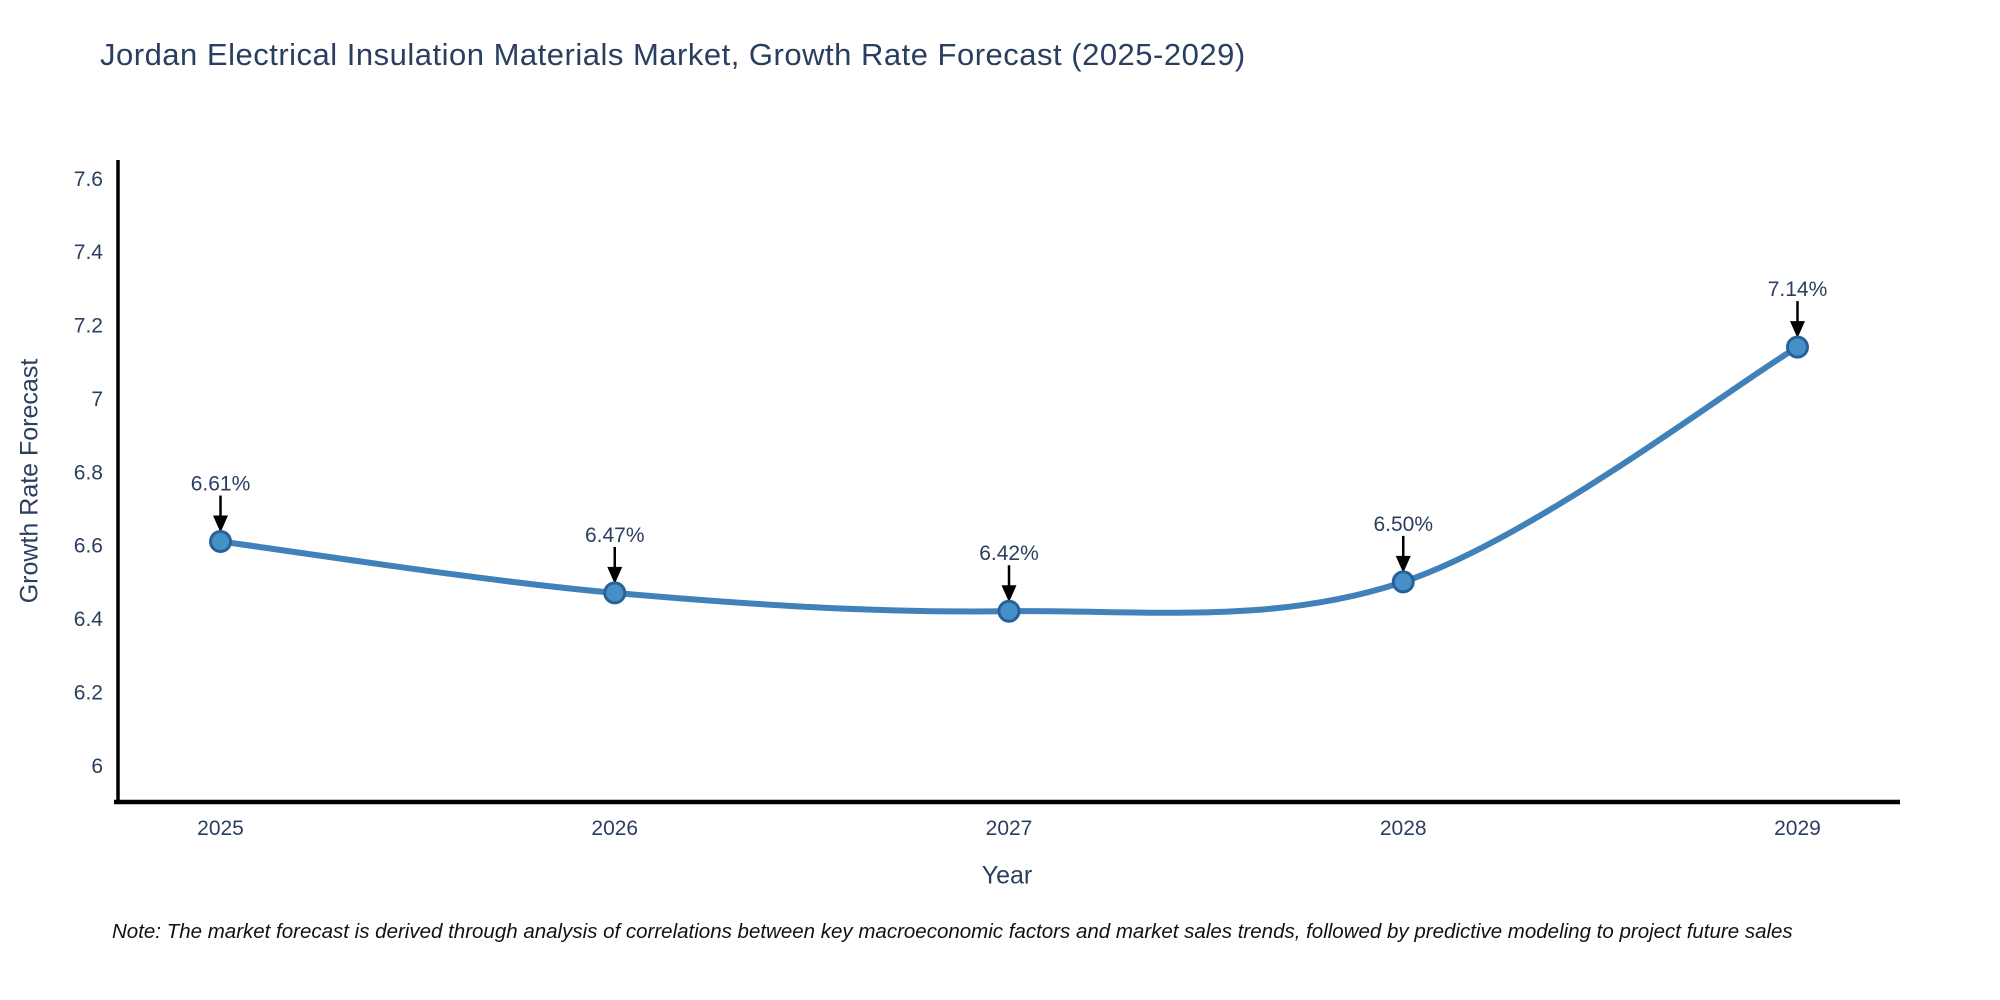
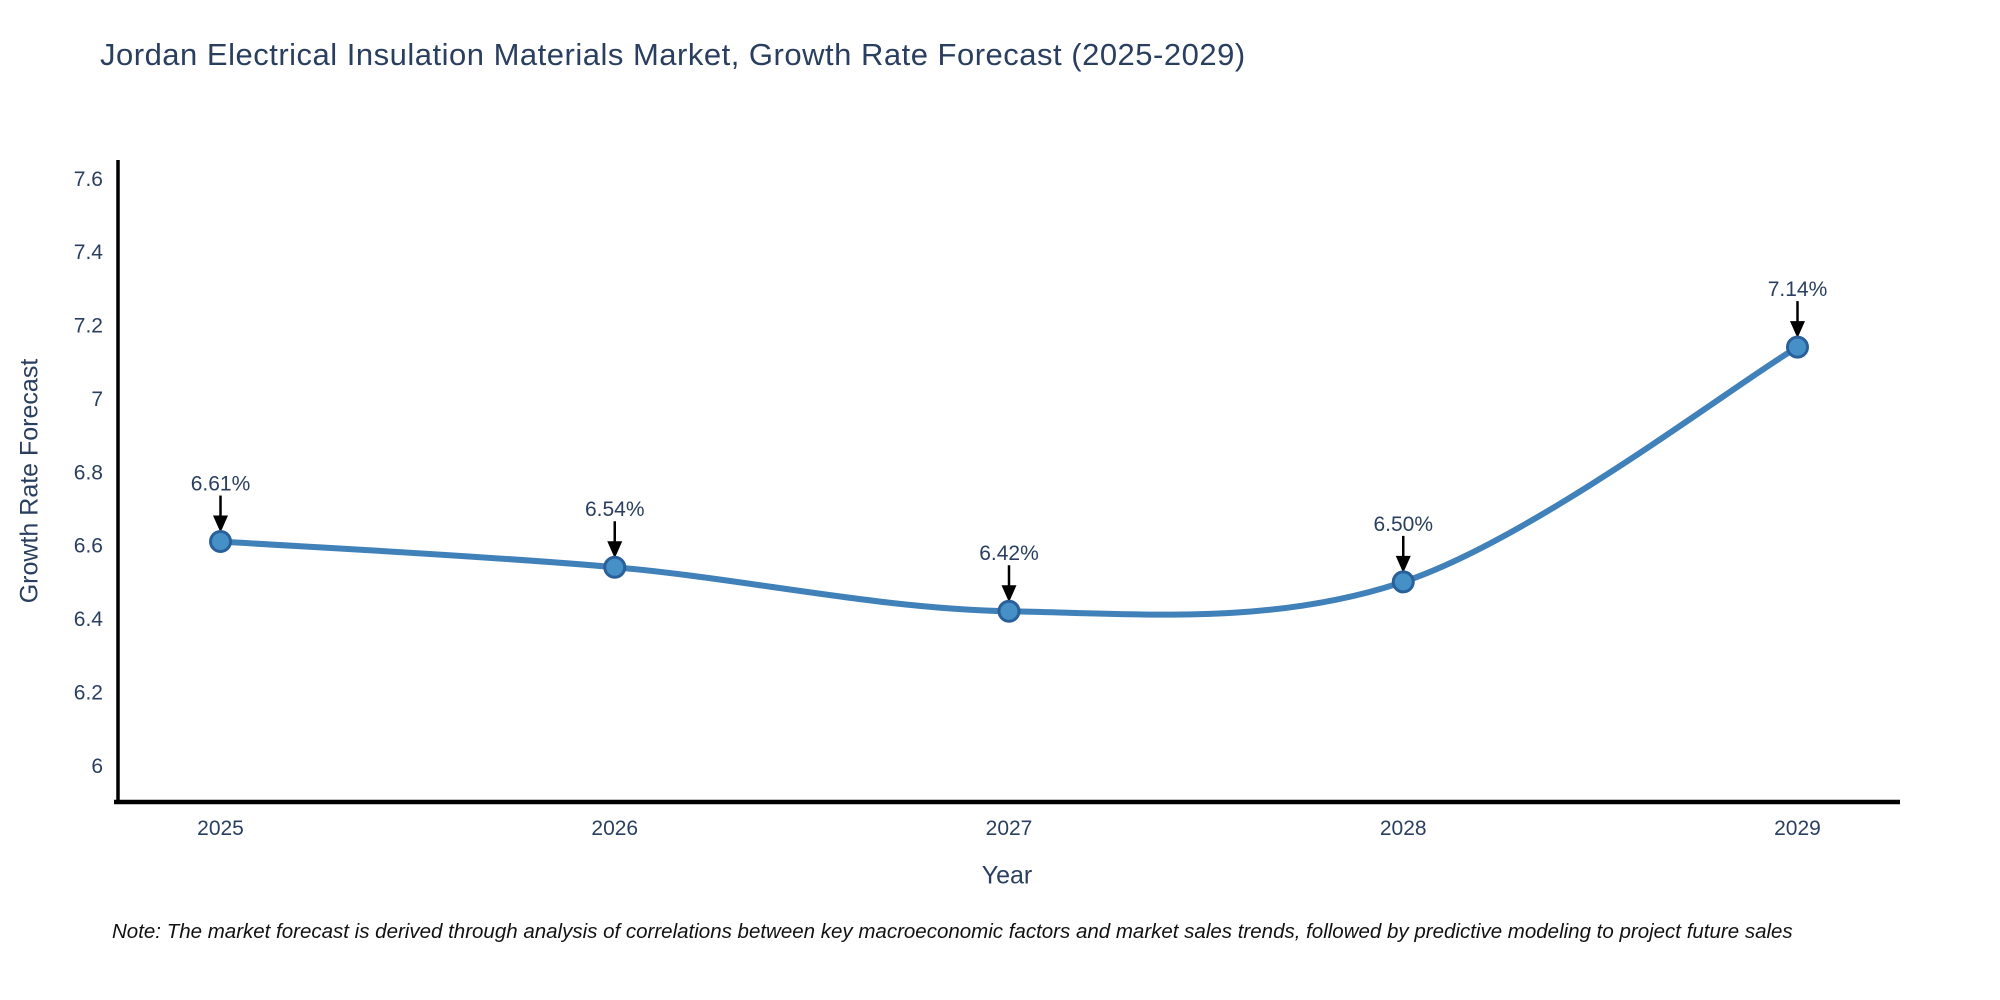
2026: 6.47% -> 6.54%
